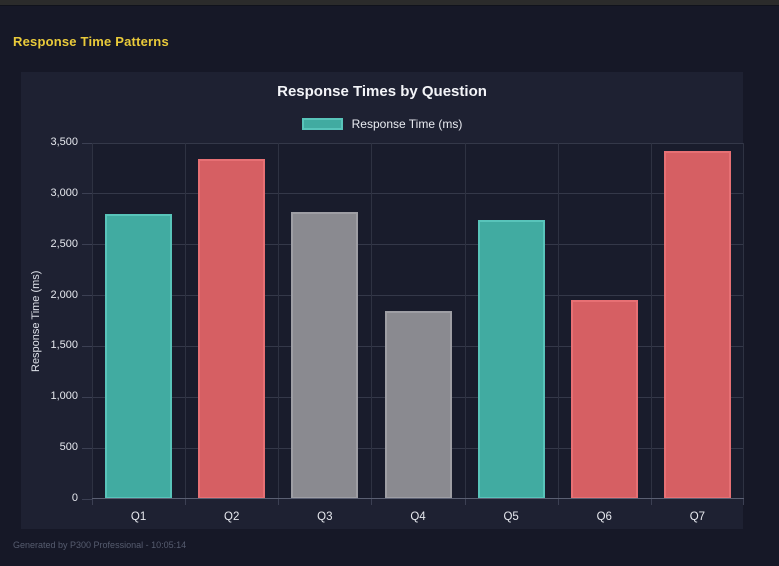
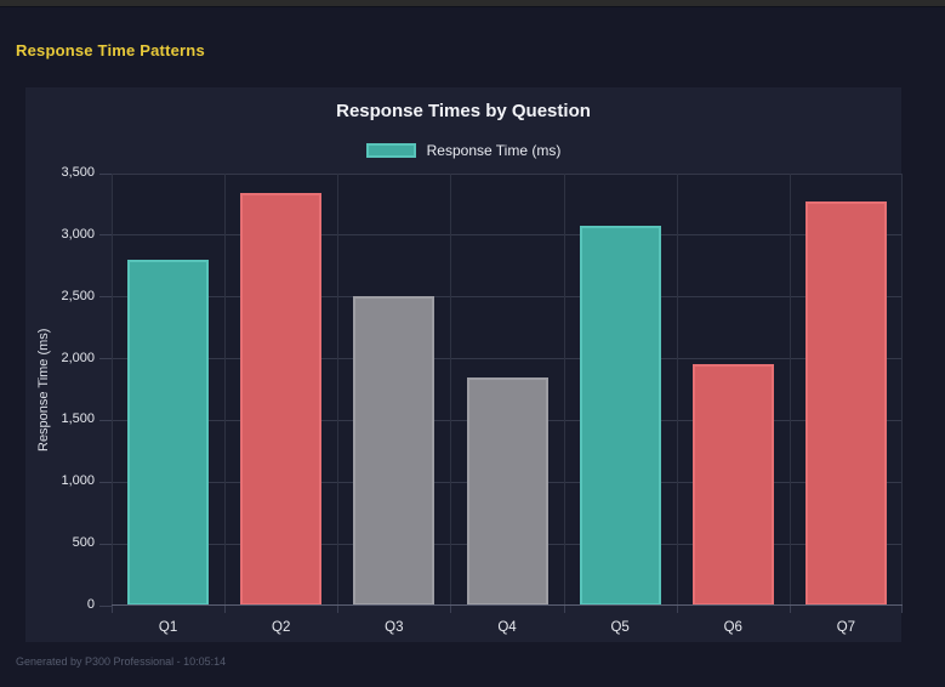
Q3: 2820 -> 2510
Q5: 2740 -> 3080
Q7: 3420 -> 3270
